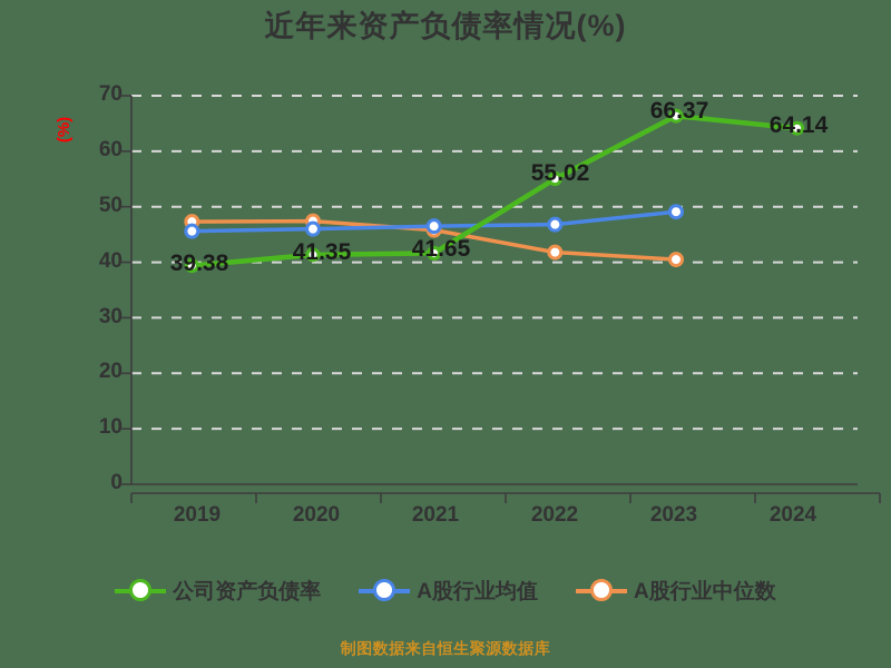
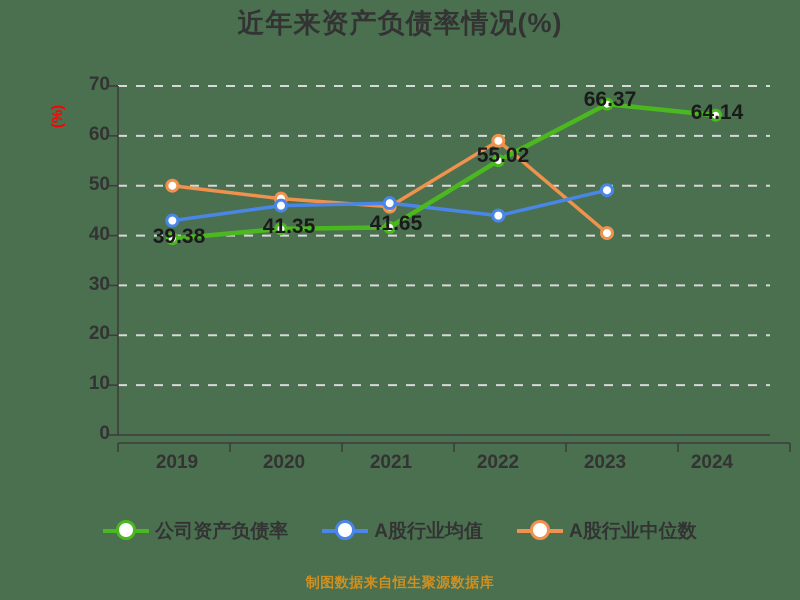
A股行业均值/2019: 46 -> 43
A股行业中位数/2019: 47 -> 50
A股行业均值/2022: 47 -> 44
A股行业中位数/2022: 42 -> 59
